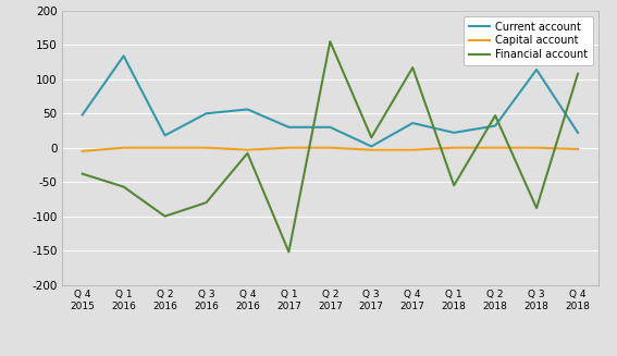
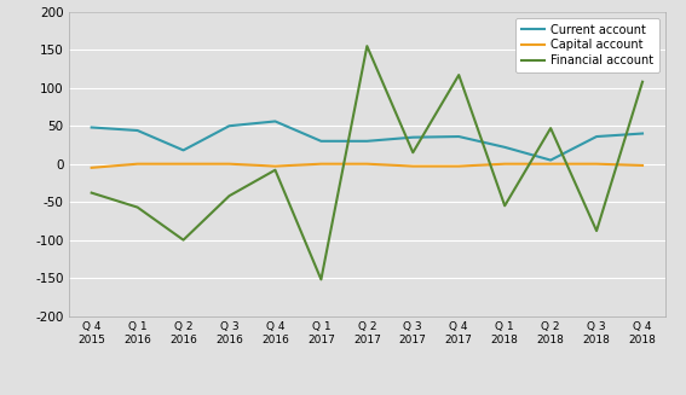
Current account/Q 1 2016: 134 -> 44
Financial account/Q 3 2016: -80 -> -42
Current account/Q 3 2017: 2 -> 35
Current account/Q 2 2018: 32 -> 5
Current account/Q 3 2018: 114 -> 36
Current account/Q 4 2018: 22 -> 40
